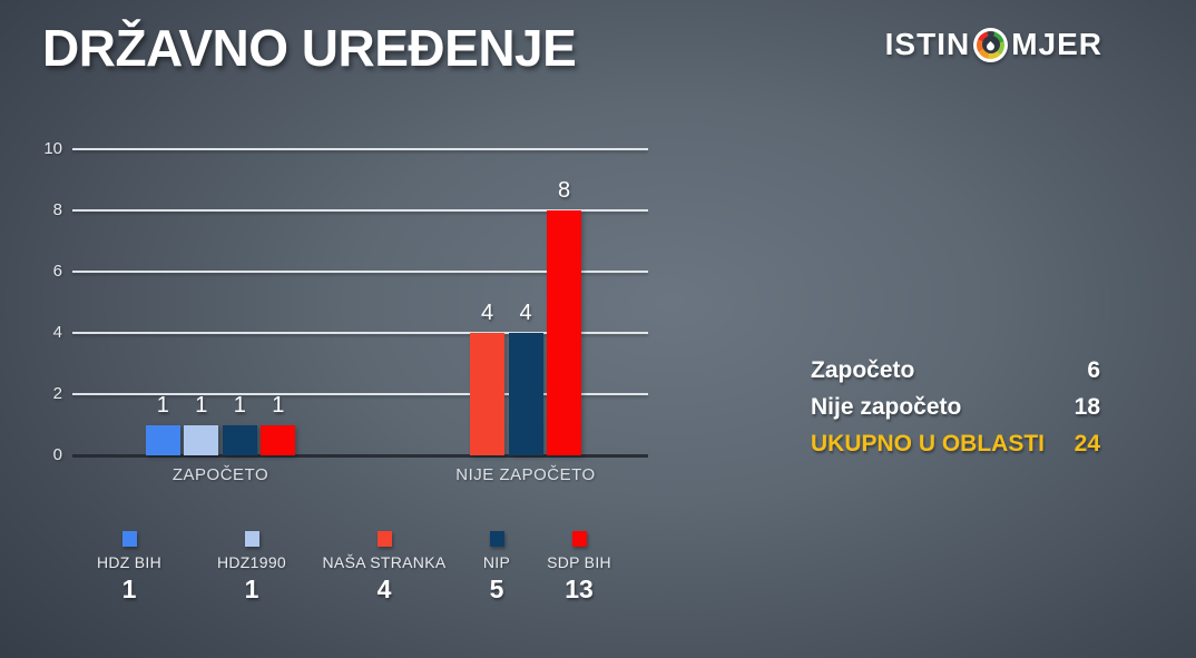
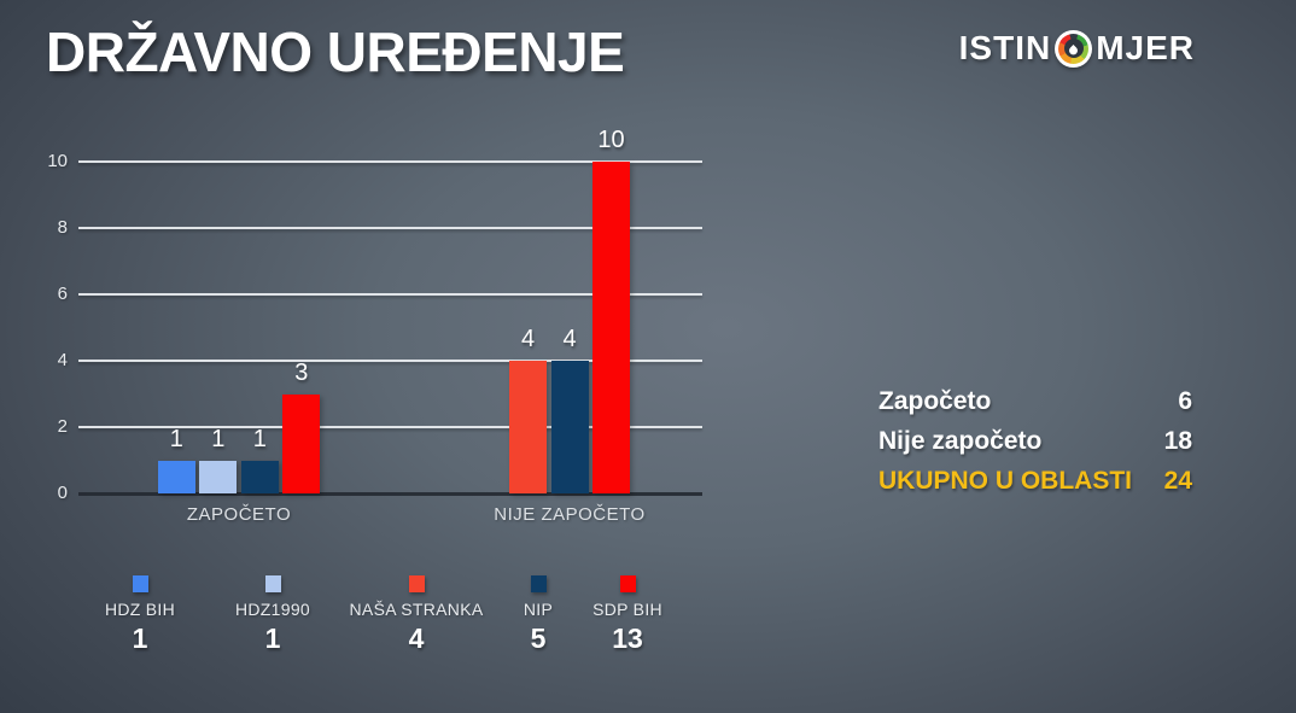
SDP BIH/ZAPOČETO: 1 -> 3
SDP BIH/NIJE ZAPOČETO: 8 -> 10
